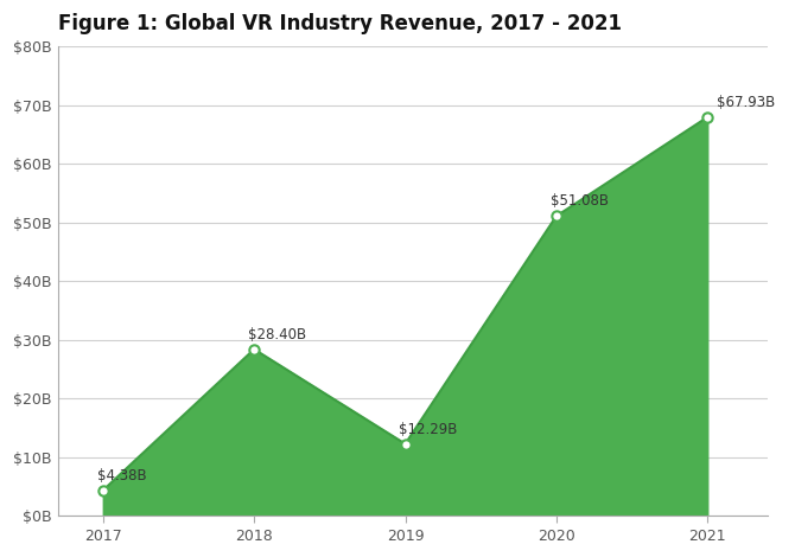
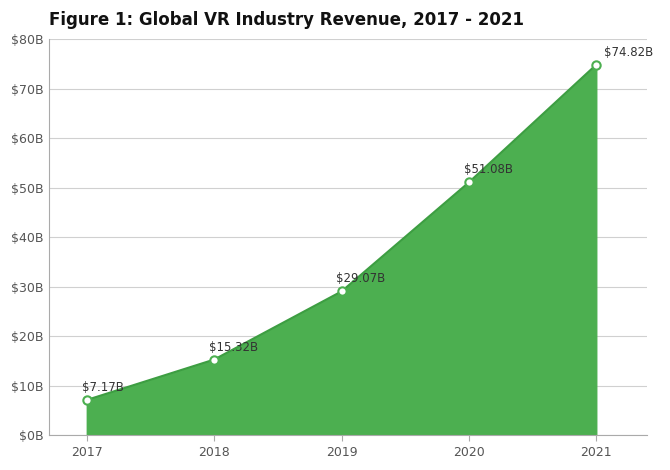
2017: $4.38B -> $7.17B
2018: $28.40B -> $15.32B
2019: $12.29B -> $29.07B
2021: $67.93B -> $74.82B
